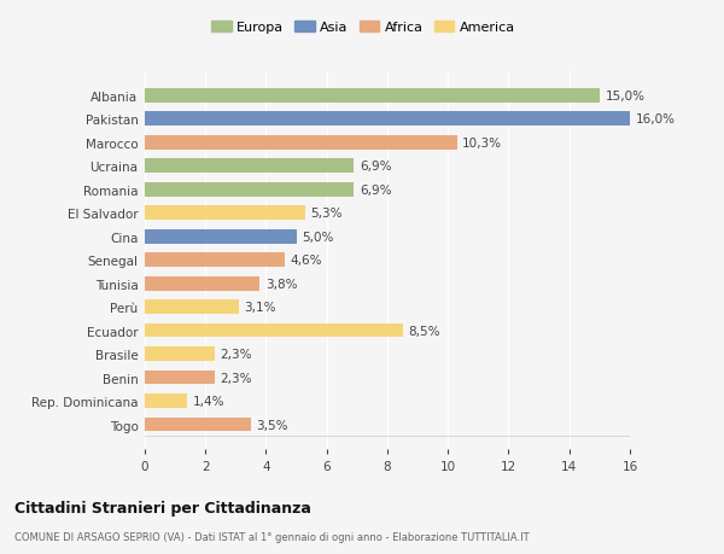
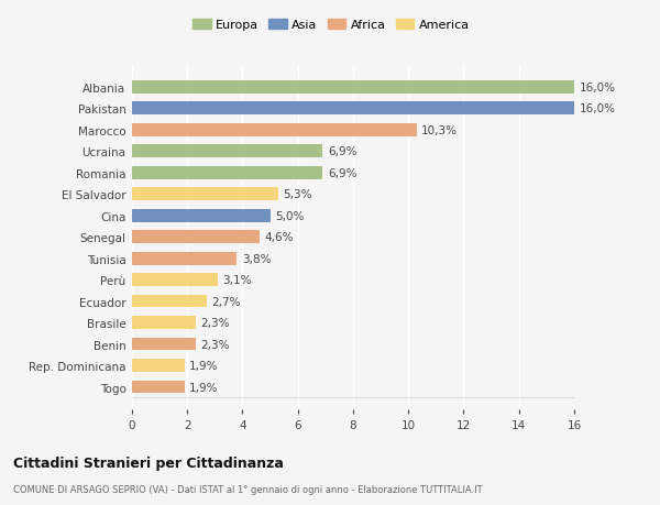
Albania: 15,0% -> 16,0%
Ecuador: 8,5% -> 2,7%
Rep. Dominicana: 1,4% -> 1,9%
Togo: 3,5% -> 1,9%
